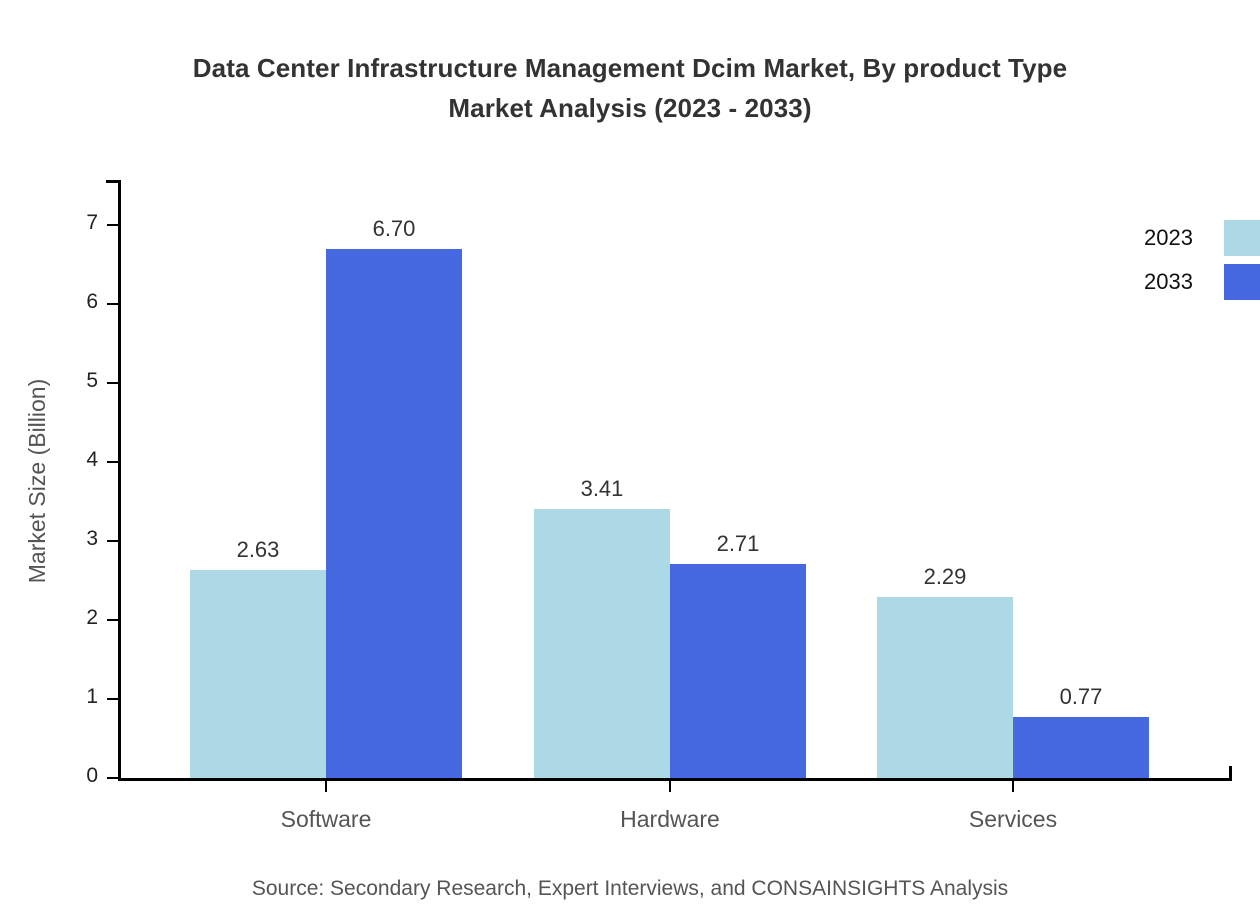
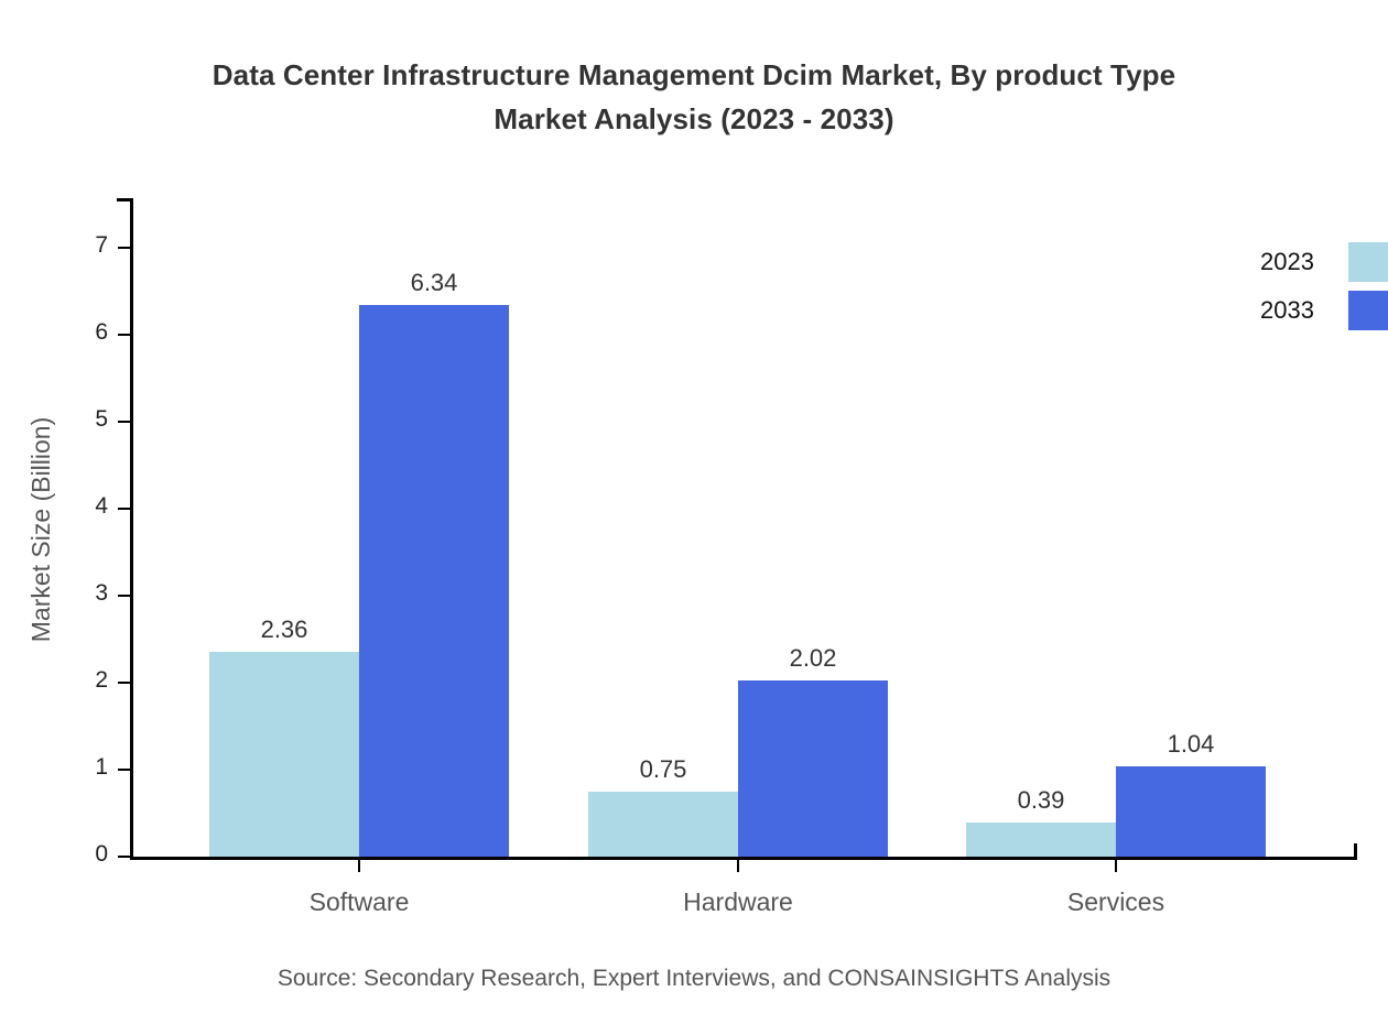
2023/Software: 2.63 -> 2.36
2033/Software: 6.70 -> 6.34
2023/Hardware: 3.41 -> 0.75
2033/Hardware: 2.71 -> 2.02
2023/Services: 2.29 -> 0.39
2033/Services: 0.77 -> 1.04
